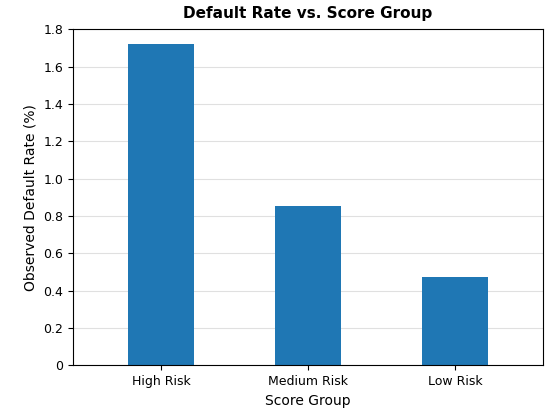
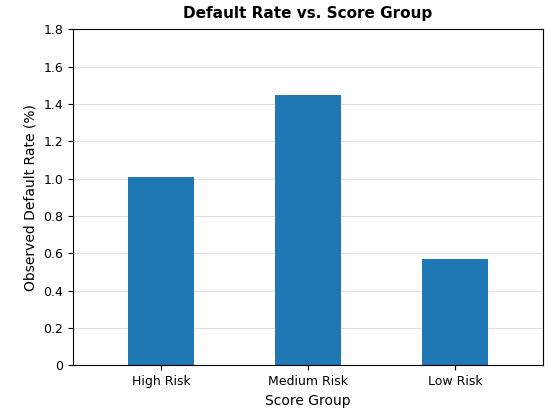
High Risk: 1.72 -> 1.01
Medium Risk: 0.85 -> 1.45
Low Risk: 0.47 -> 0.57
